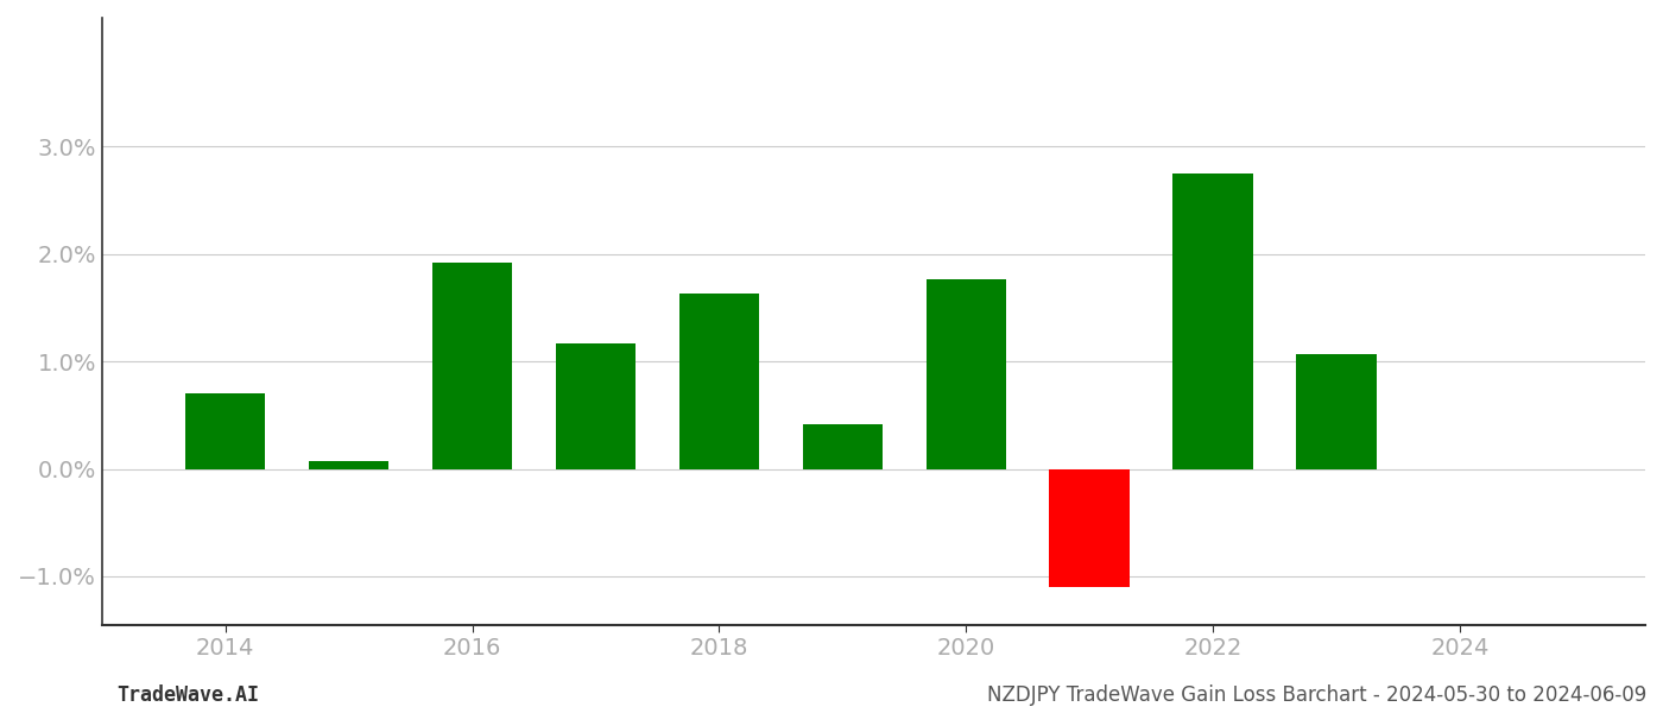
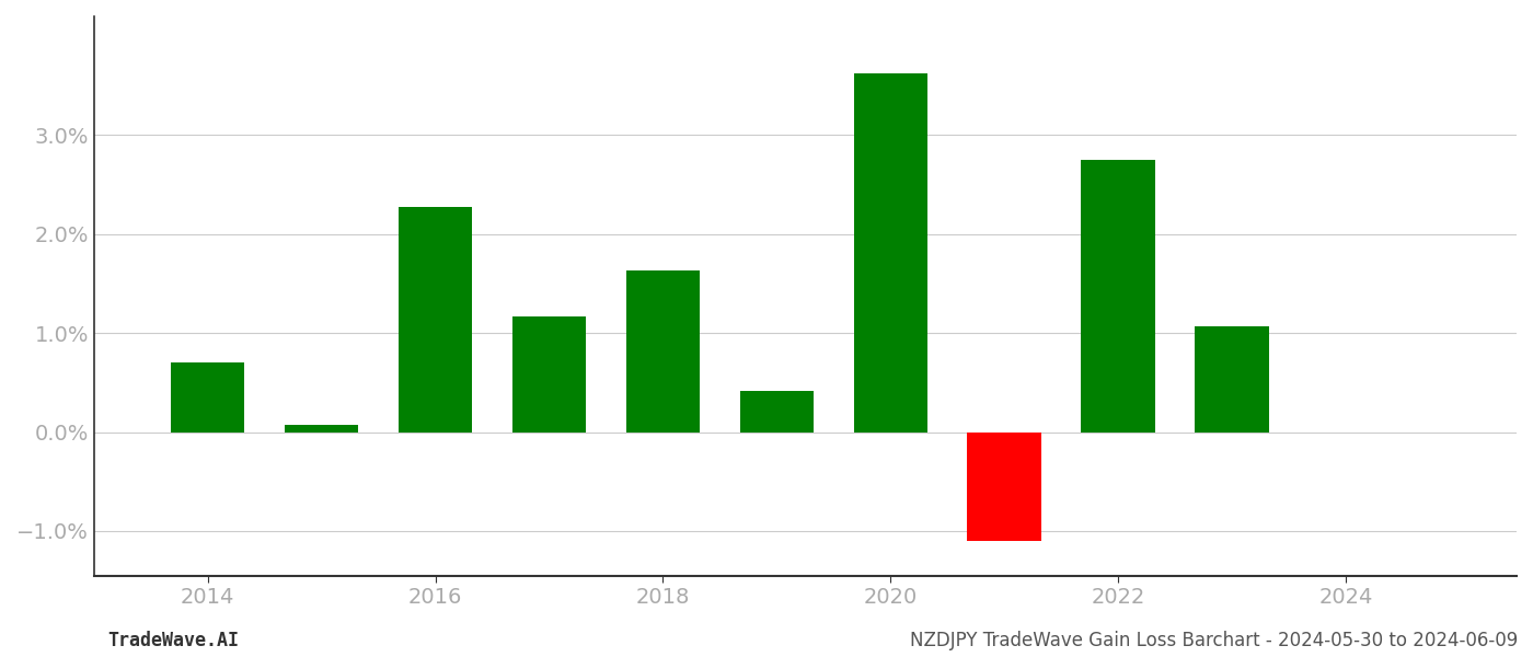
2016: 1.92% -> 2.28%
2020: 1.76% -> 3.63%
